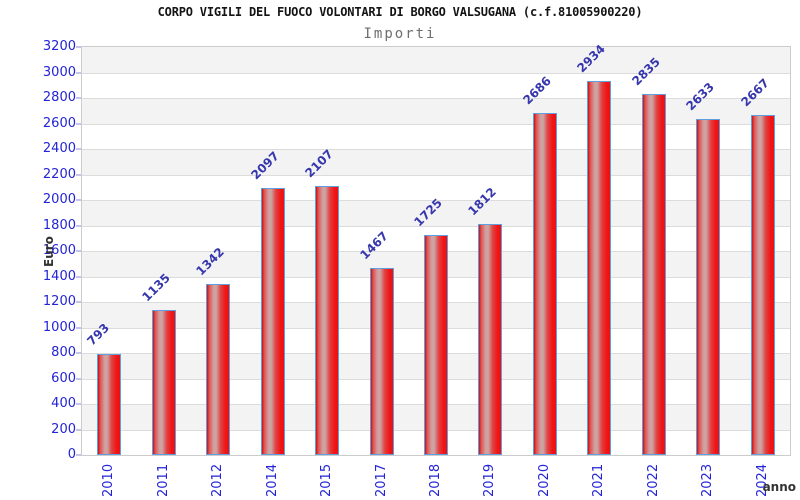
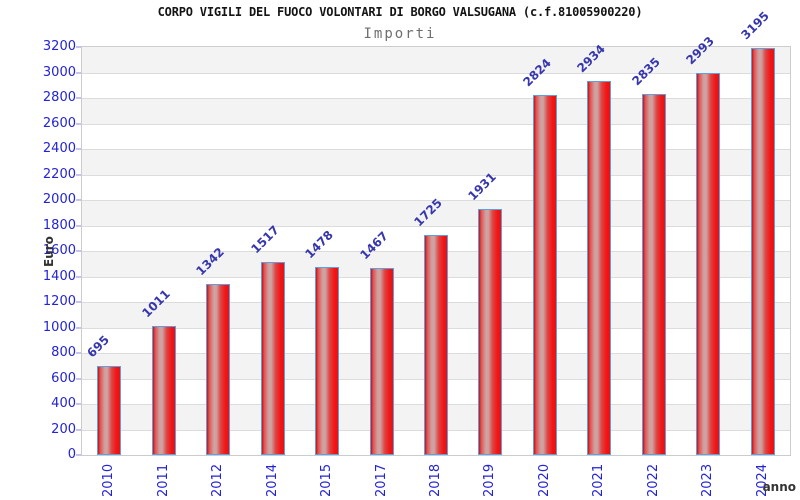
2010: 793 -> 695
2011: 1135 -> 1011
2014: 2097 -> 1517
2015: 2107 -> 1478
2019: 1812 -> 1931
2020: 2686 -> 2824
2023: 2633 -> 2993
2024: 2667 -> 3195
